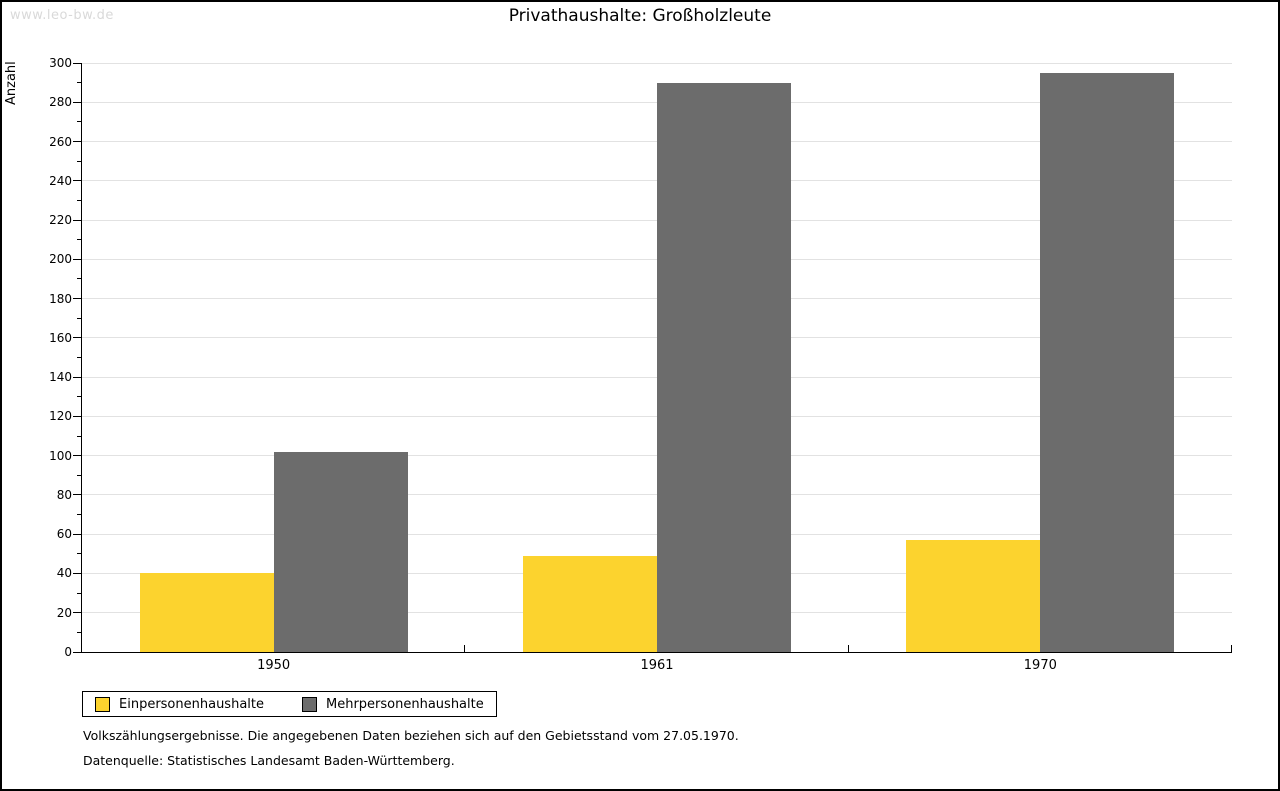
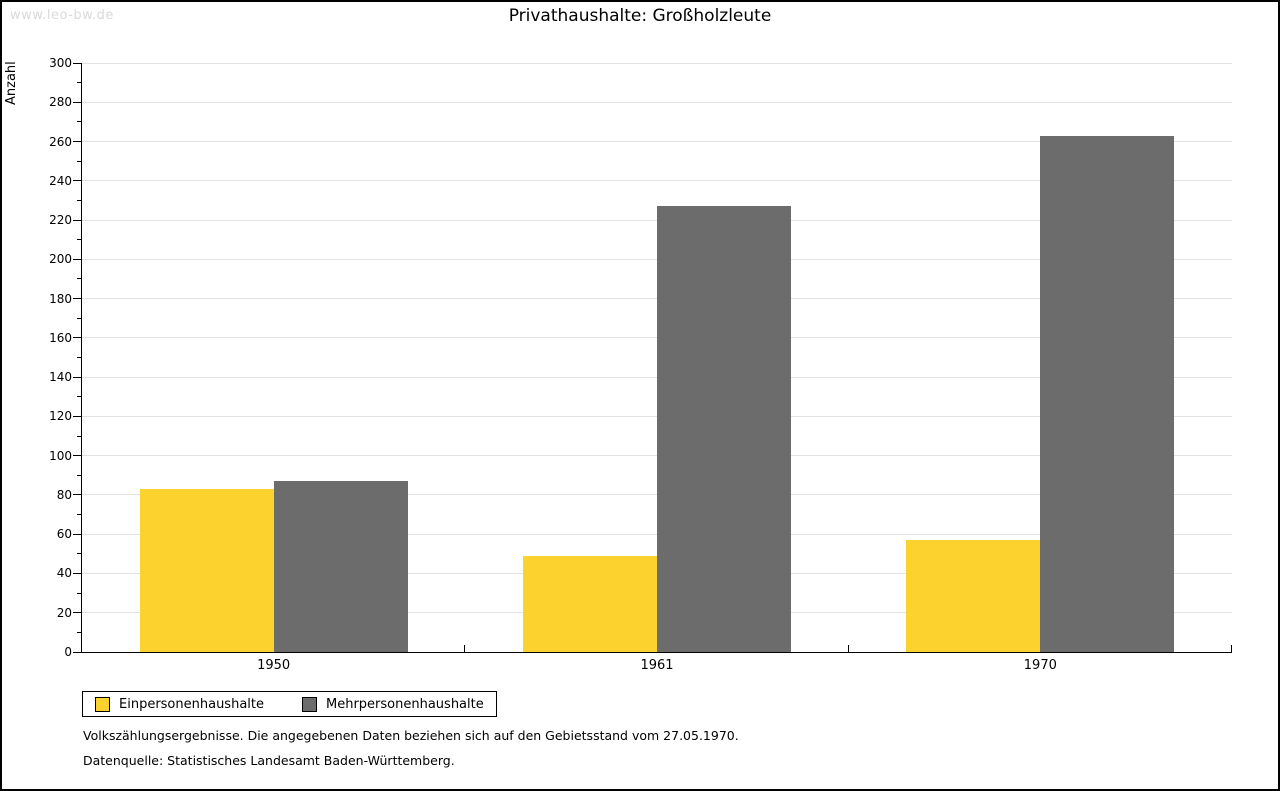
Einpersonenhaushalte/1950: 40 -> 83
Mehrpersonenhaushalte/1950: 102 -> 87
Mehrpersonenhaushalte/1961: 290 -> 227
Mehrpersonenhaushalte/1970: 295 -> 263
